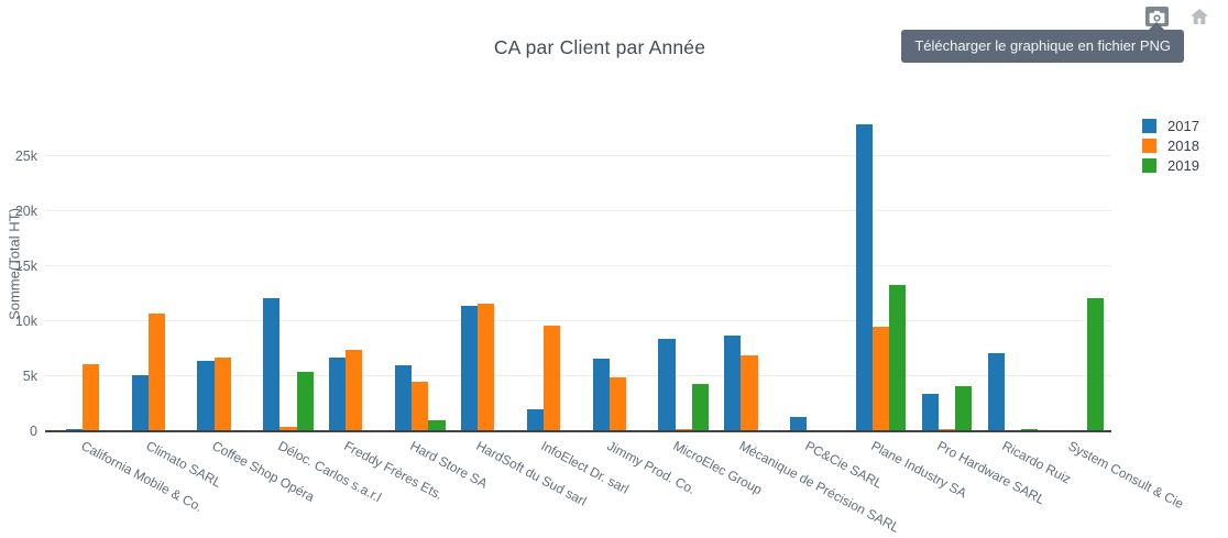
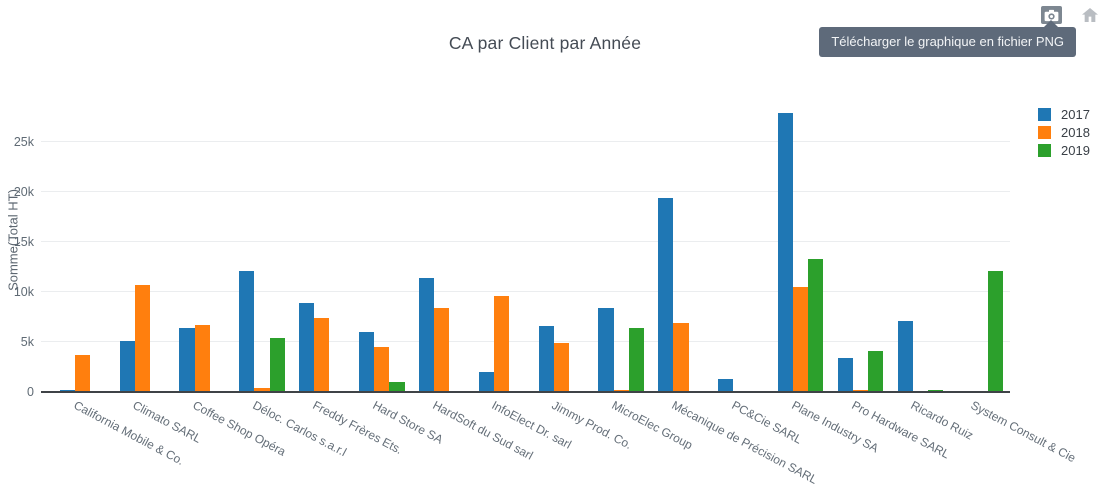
2018/California Mobile & Co.: 6.0k -> 3.6k
2017/Freddy Frères Ets.: 6.6k -> 8.8k
2018/HardSoft du Sud sarl: 11.5k -> 8.3k
2019/MicroElec Group: 4.2k -> 6.3k
2017/Mécanique de Précision SARL: 8.6k -> 19.3k
2018/Plane Industry SA: 9.4k -> 10.4k
